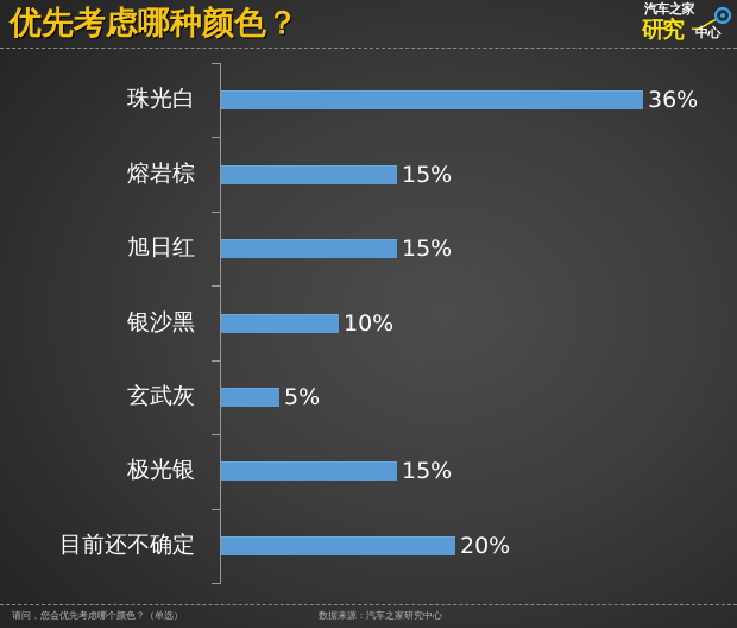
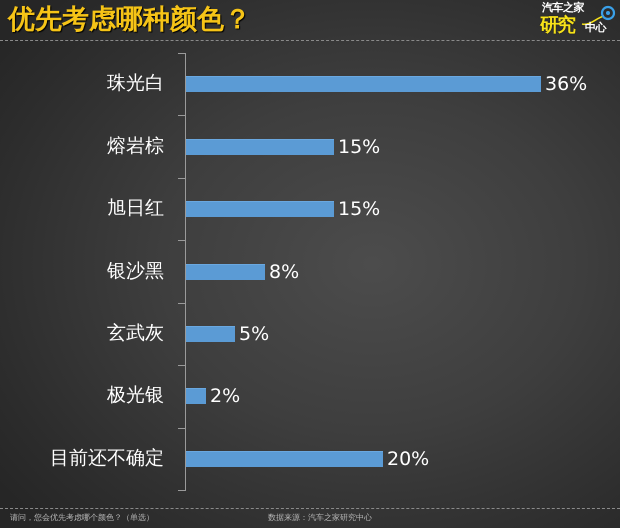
银沙黑: 10% -> 8%
极光银: 15% -> 2%
